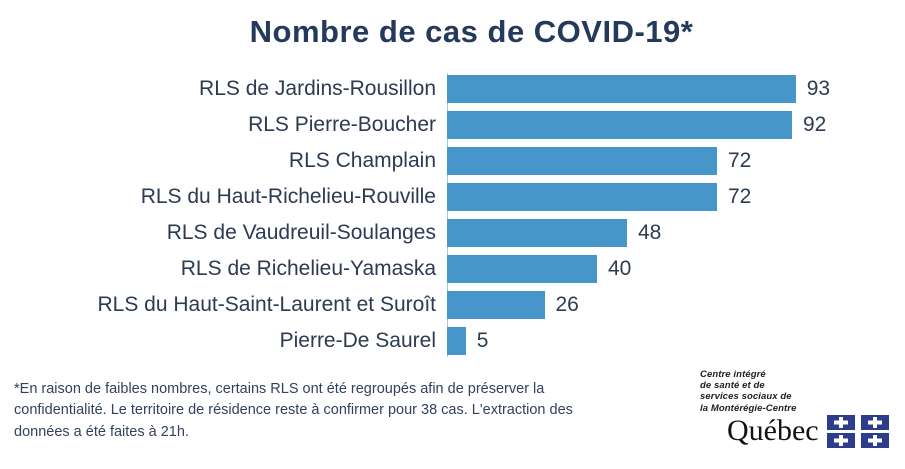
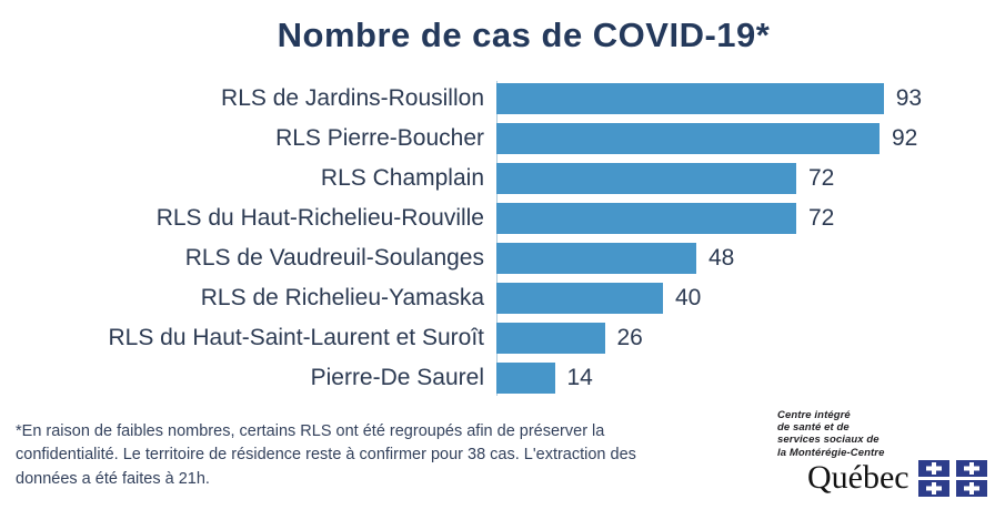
Pierre-De Saurel: 5 -> 14
